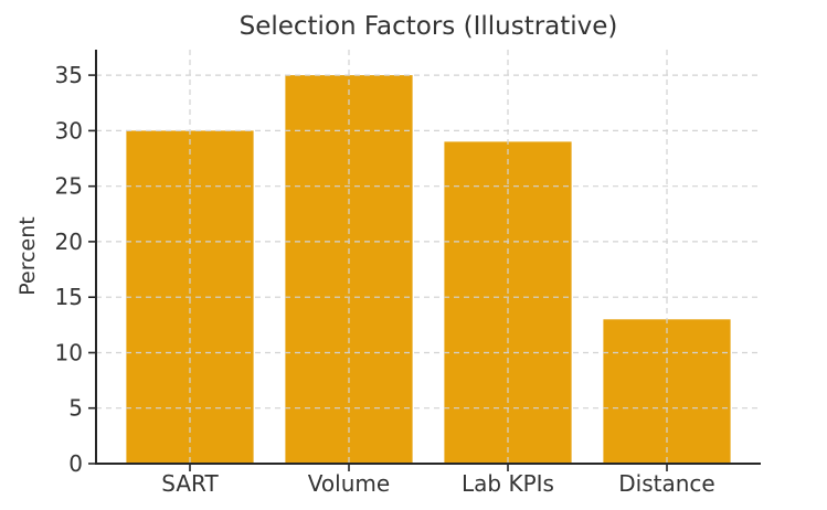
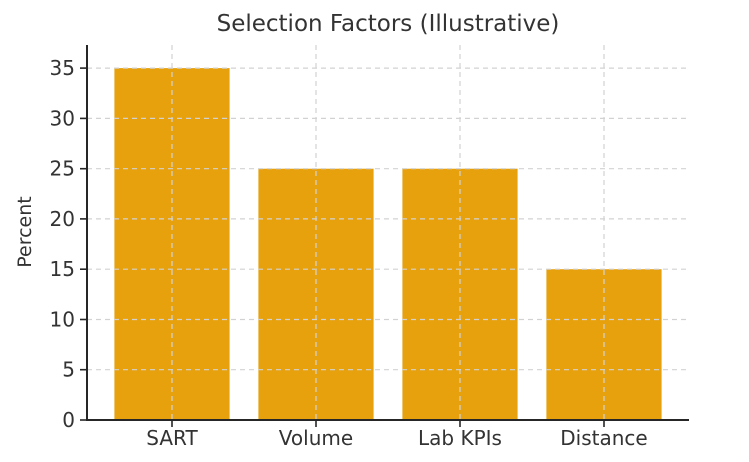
SART: 30 -> 35
Volume: 35 -> 25
Lab KPIs: 29 -> 25
Distance: 13 -> 15
